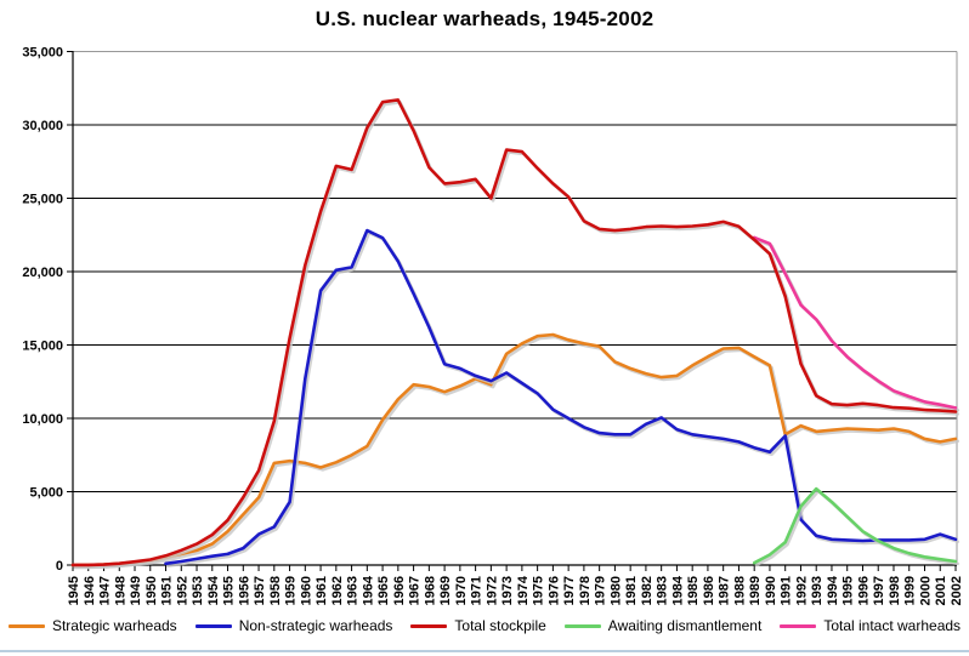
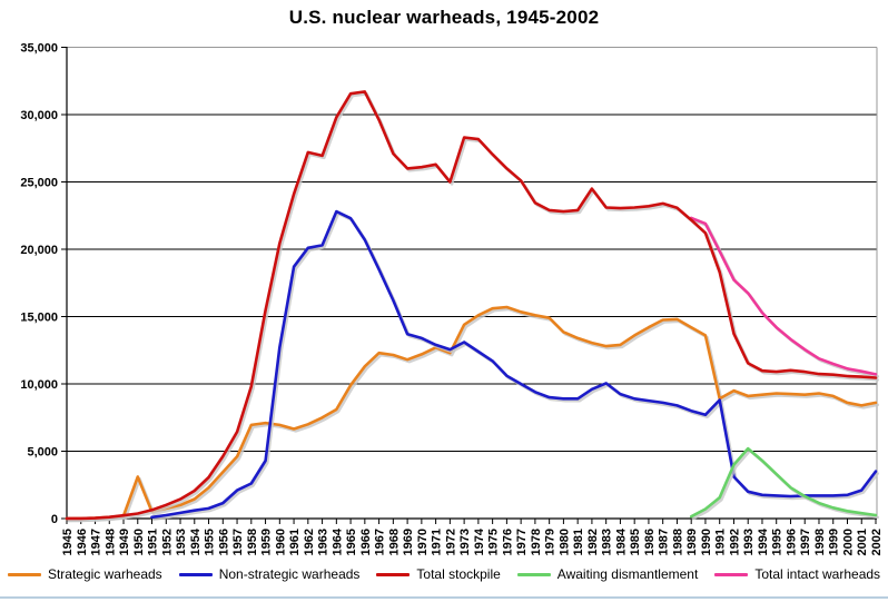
Strategic warheads/1950: 300 -> 3100
Total stockpile/1982: 23000 -> 24500
Non-strategic warheads/2002: 1800 -> 3500
